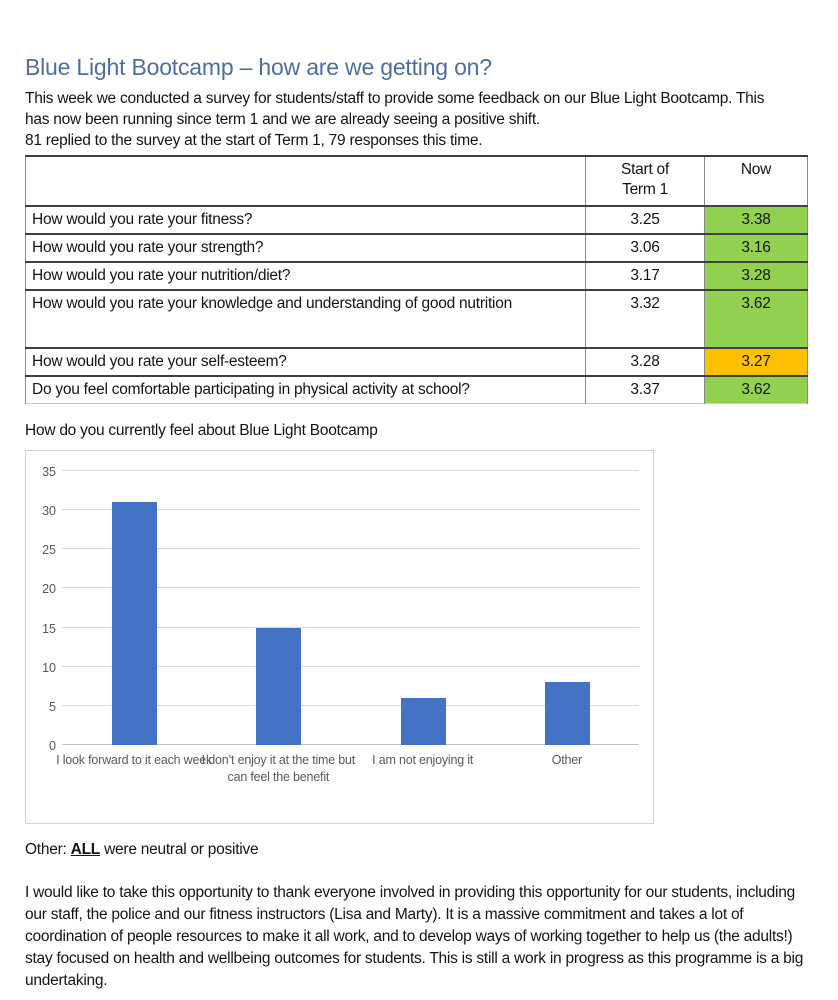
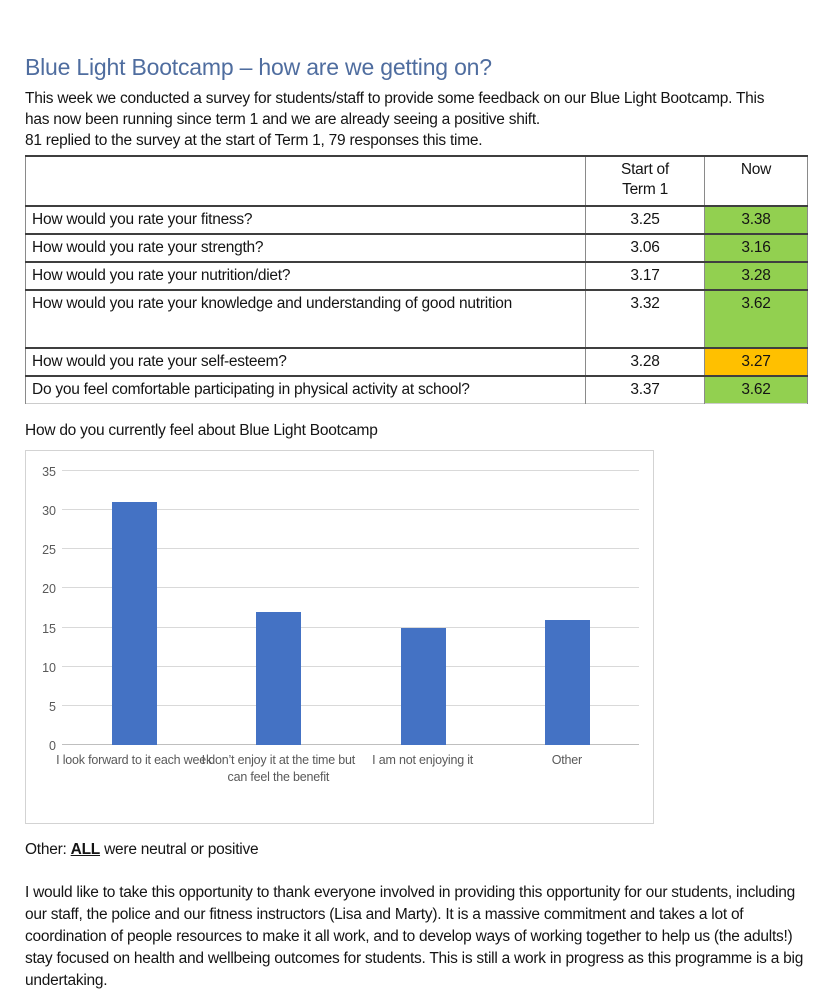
I don’t enjoy it at the time but can feel the benefit: 15 -> 17
I am not enjoying it: 6 -> 15
Other: 8 -> 16
